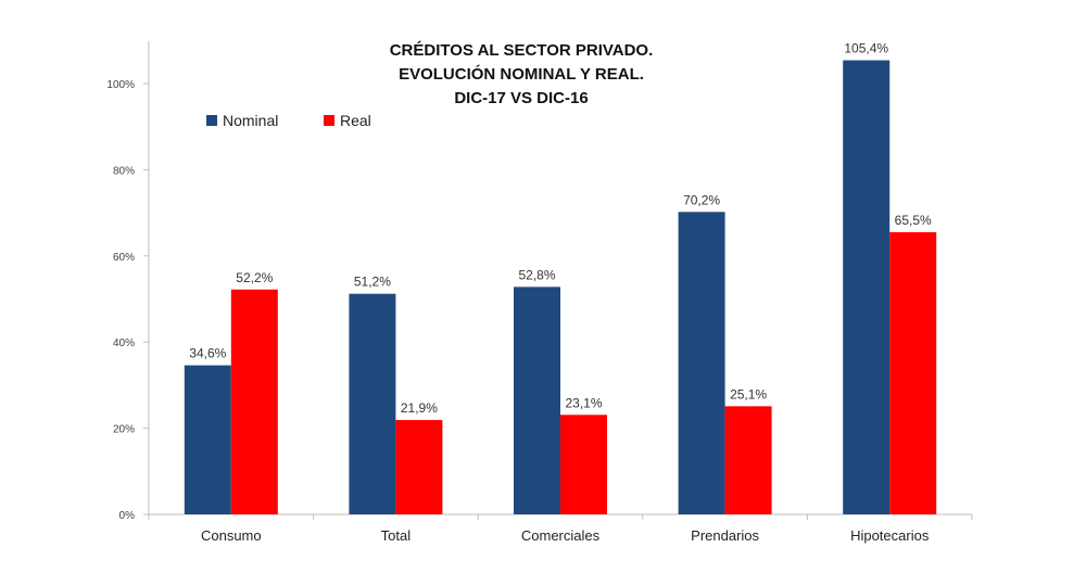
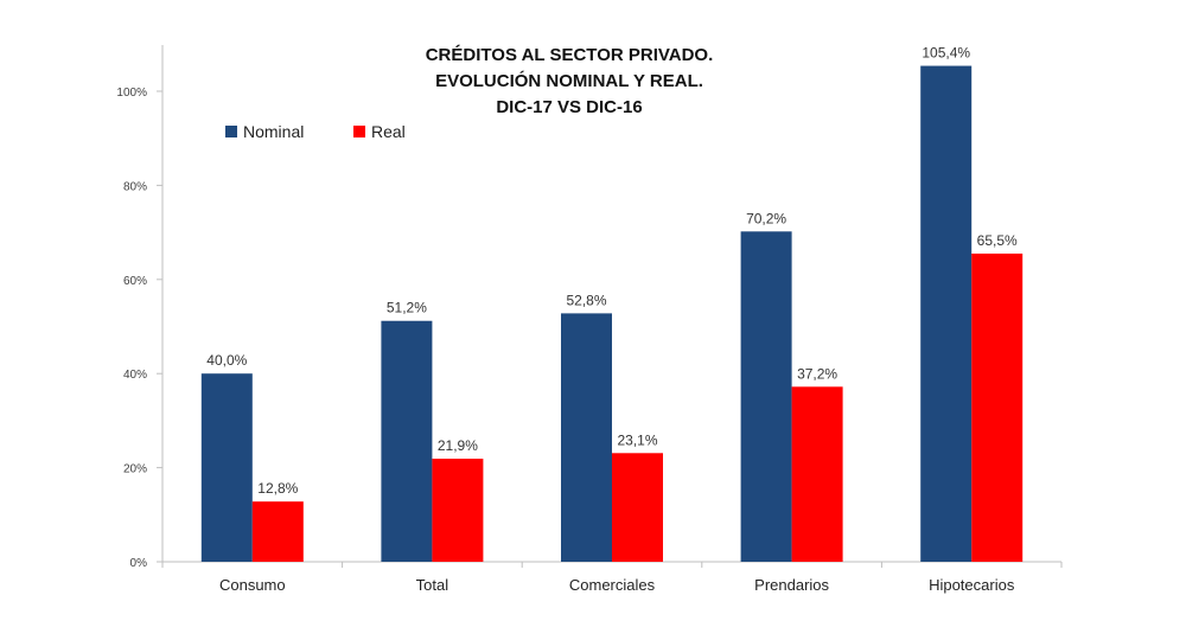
Nominal/Consumo: 34,6% -> 40,0%
Real/Consumo: 52,2% -> 12,8%
Real/Prendarios: 25,1% -> 37,2%
